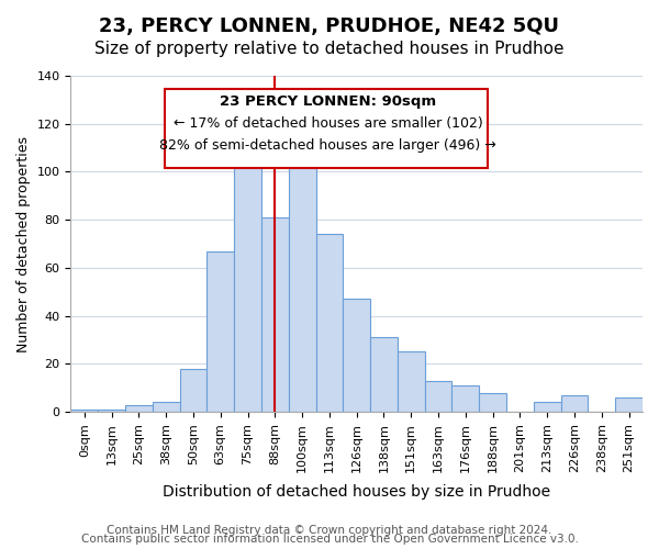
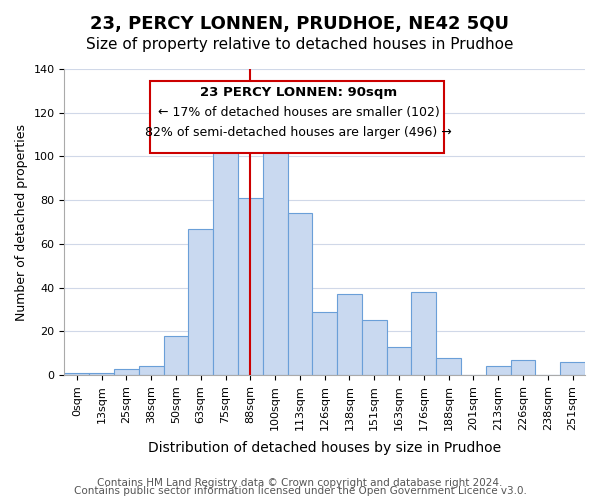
126sqm: 47 -> 29
138sqm: 31 -> 37
176sqm: 11 -> 38
